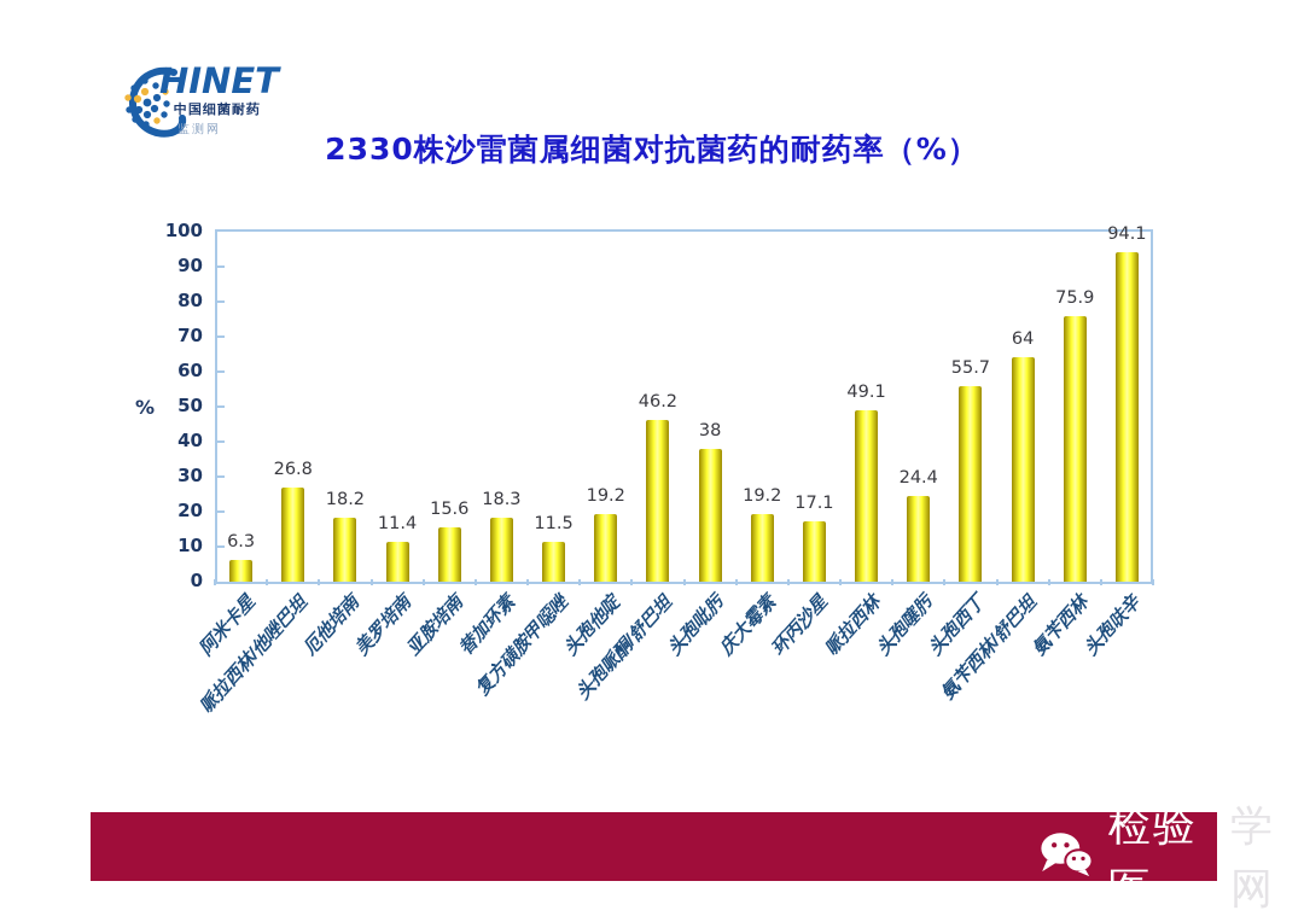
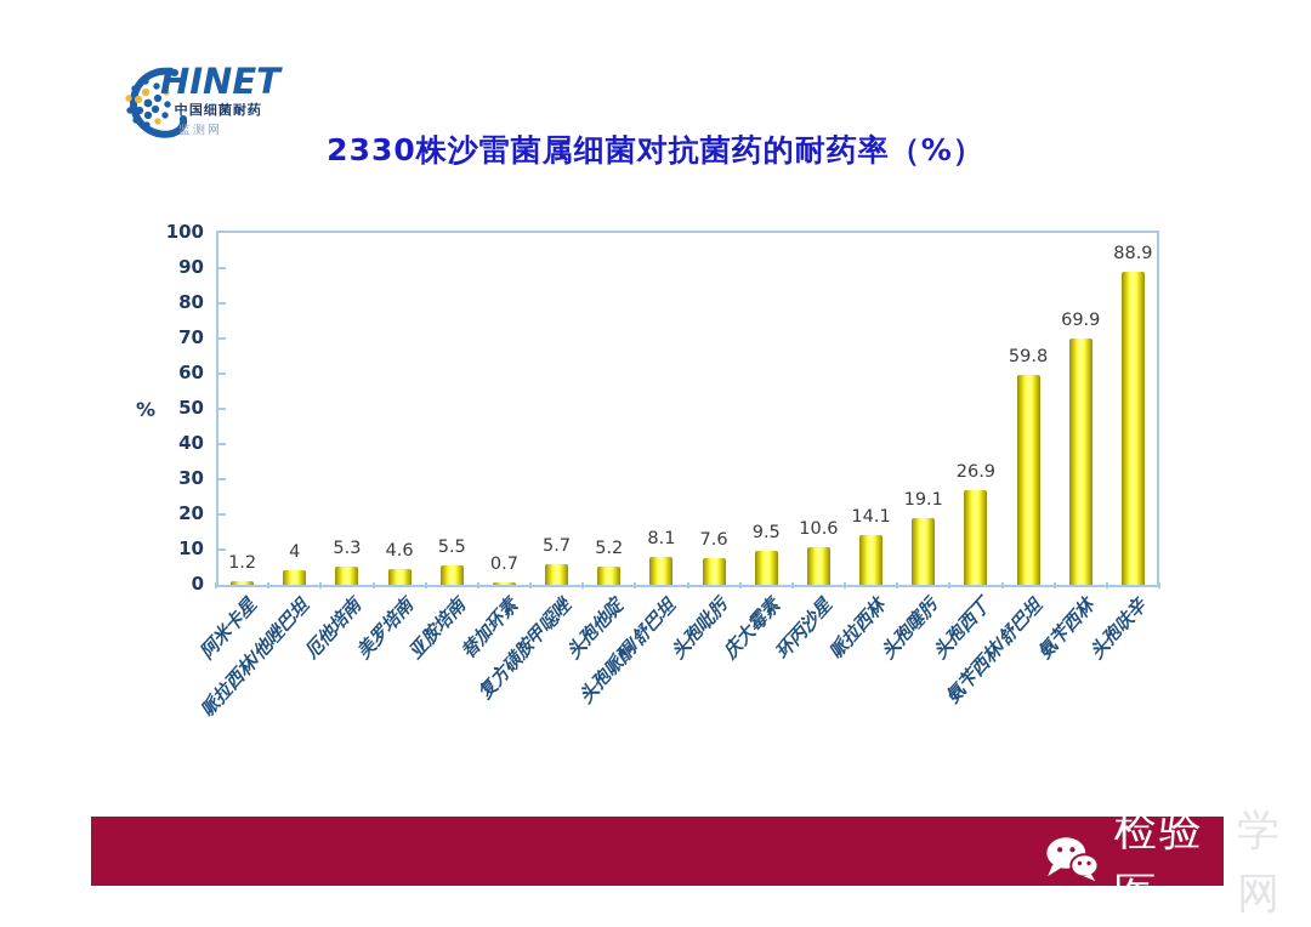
阿米卡星: 6.3 -> 1.2
哌拉西林/他唑巴坦: 26.8 -> 4
厄他培南: 18.2 -> 5.3
美罗培南: 11.4 -> 4.6
亚胺培南: 15.6 -> 5.5
替加环素: 18.3 -> 0.7
复方磺胺甲噁唑: 11.5 -> 5.7
头孢他啶: 19.2 -> 5.2
头孢哌酮/舒巴坦: 46.2 -> 8.1
头孢吡肟: 38 -> 7.6
庆大霉素: 19.2 -> 9.5
环丙沙星: 17.1 -> 10.6
哌拉西林: 49.1 -> 14.1
头孢噻肟: 24.4 -> 19.1
头孢西丁: 55.7 -> 26.9
氨苄西林/舒巴坦: 64 -> 59.8
氨苄西林: 75.9 -> 69.9
头孢呋辛: 94.1 -> 88.9
